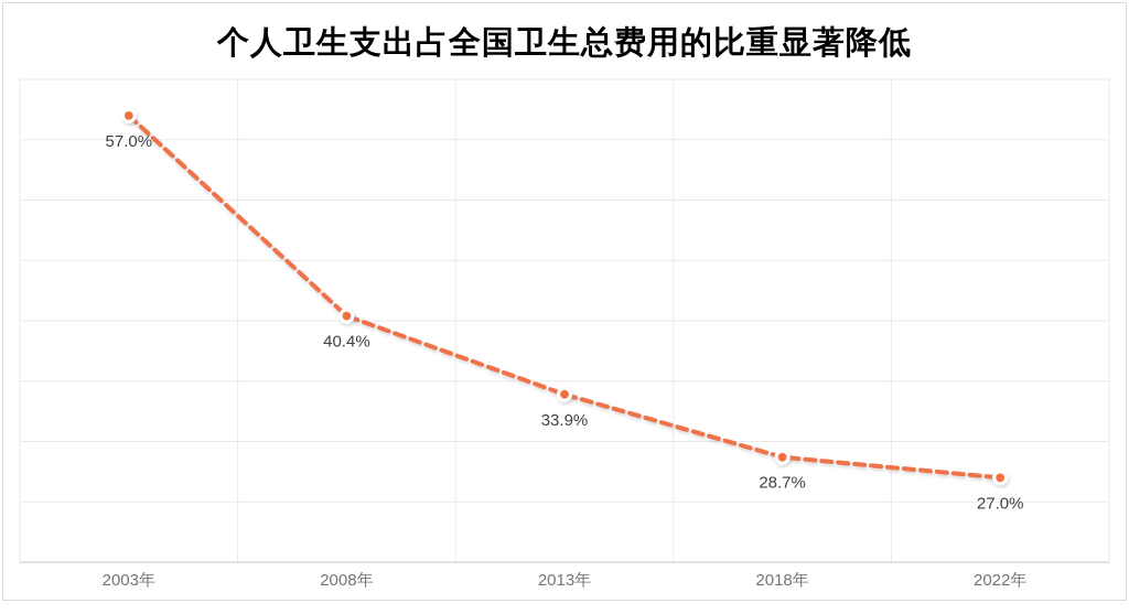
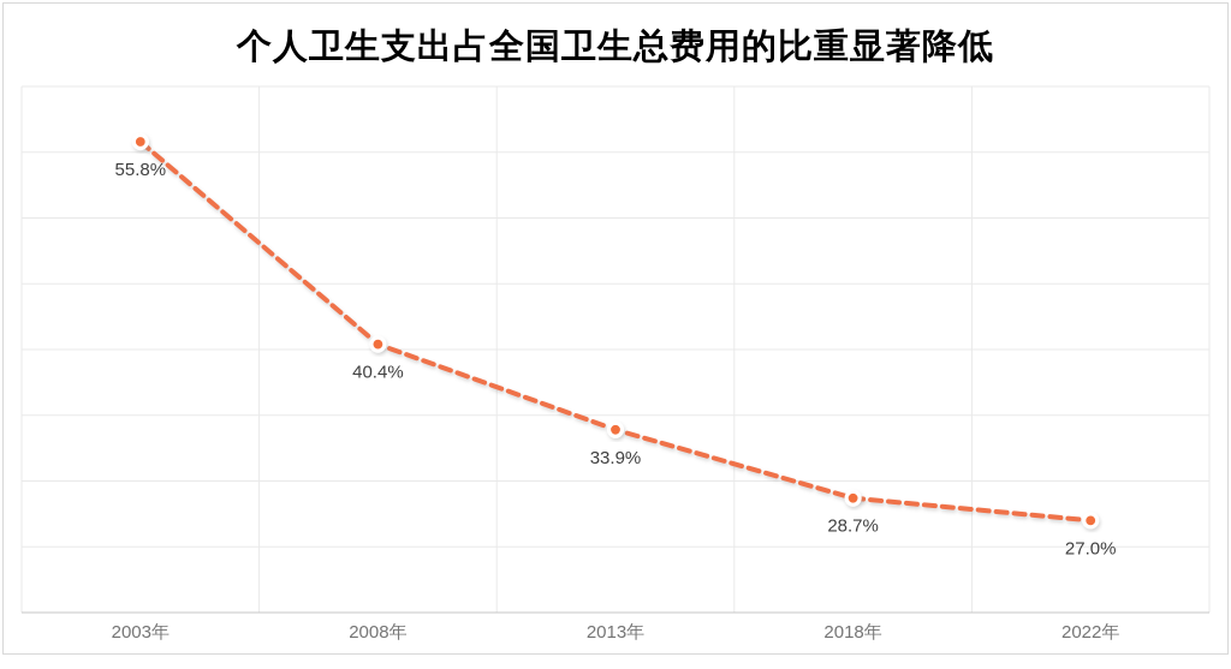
2003年: 57.0% -> 55.8%
